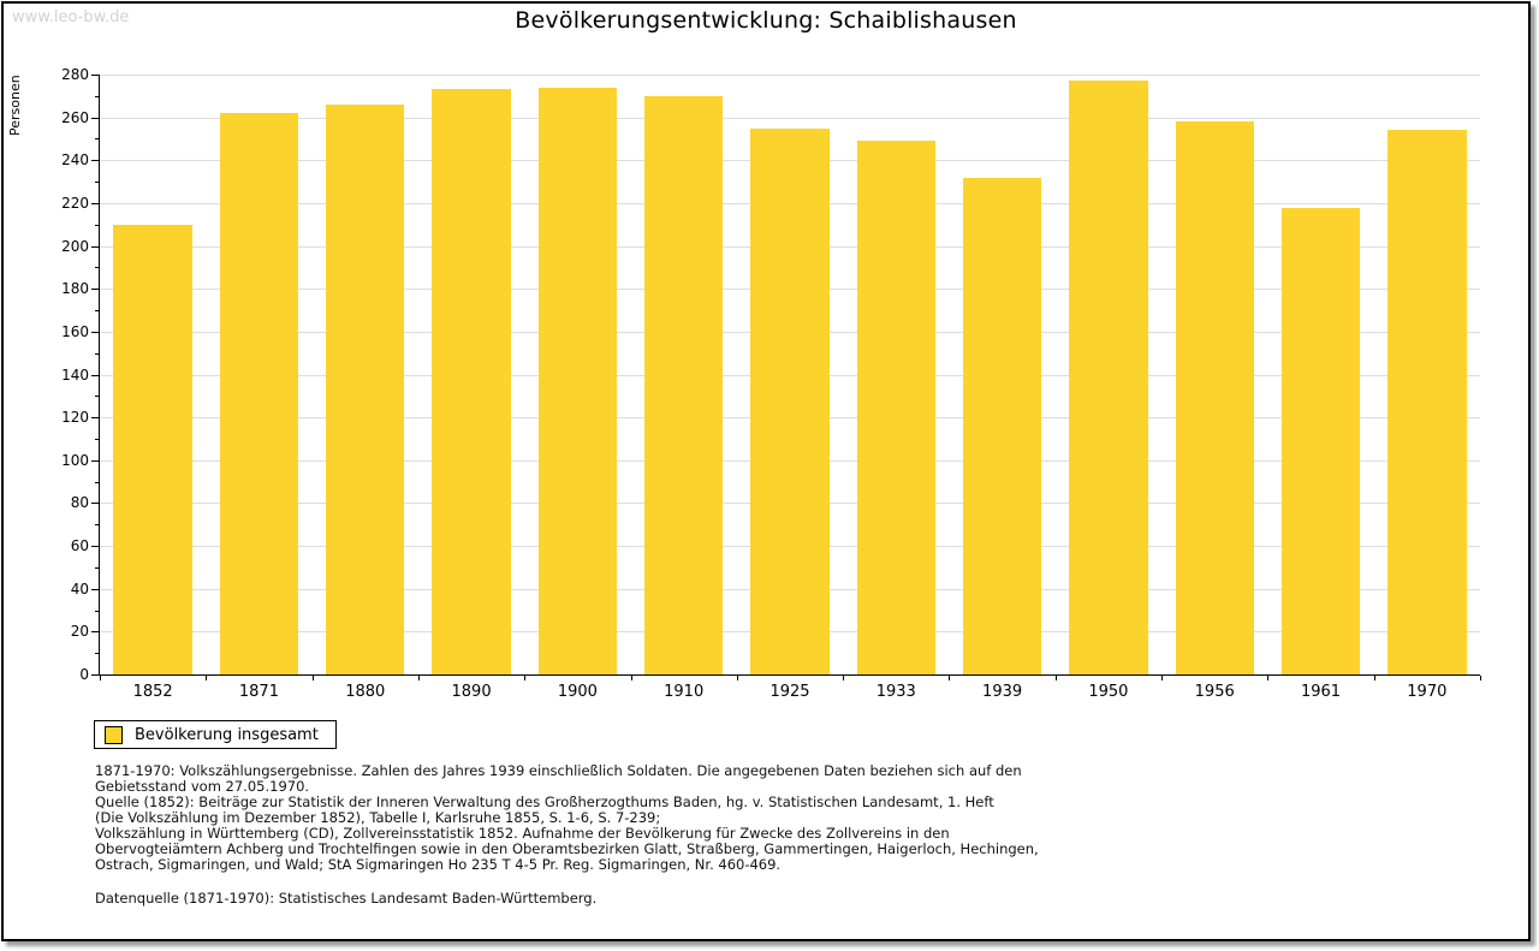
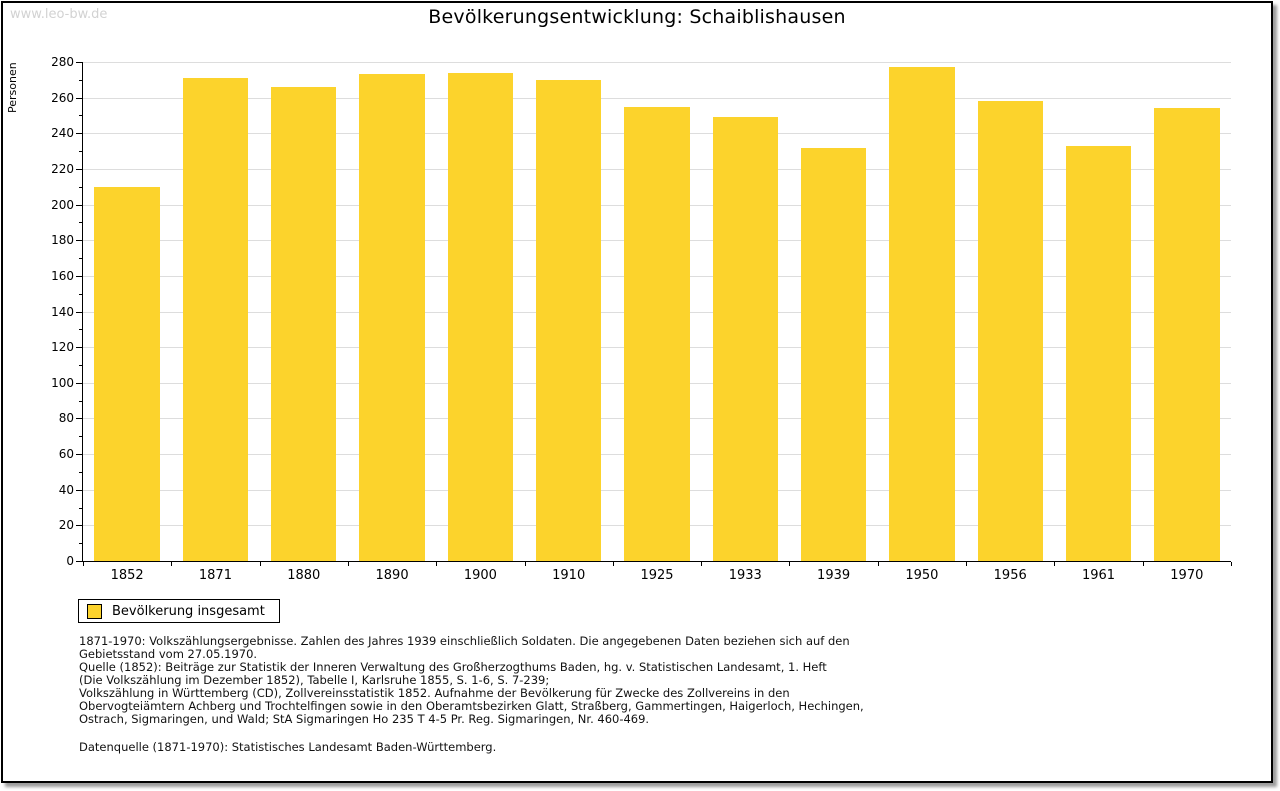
1871: 262 -> 271
1961: 218 -> 233
